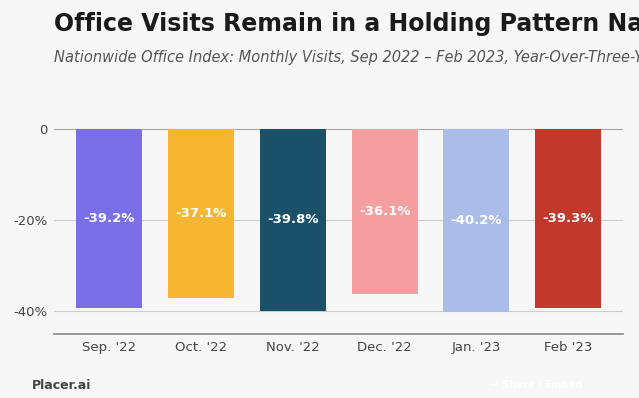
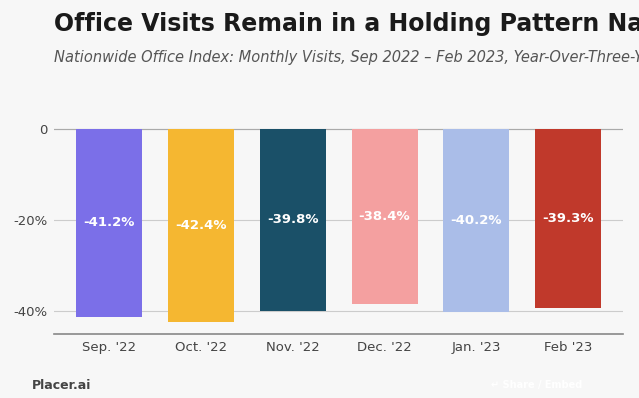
Sep. '22: -39.2% -> -41.2%
Oct. '22: -37.1% -> -42.4%
Dec. '22: -36.1% -> -38.4%
